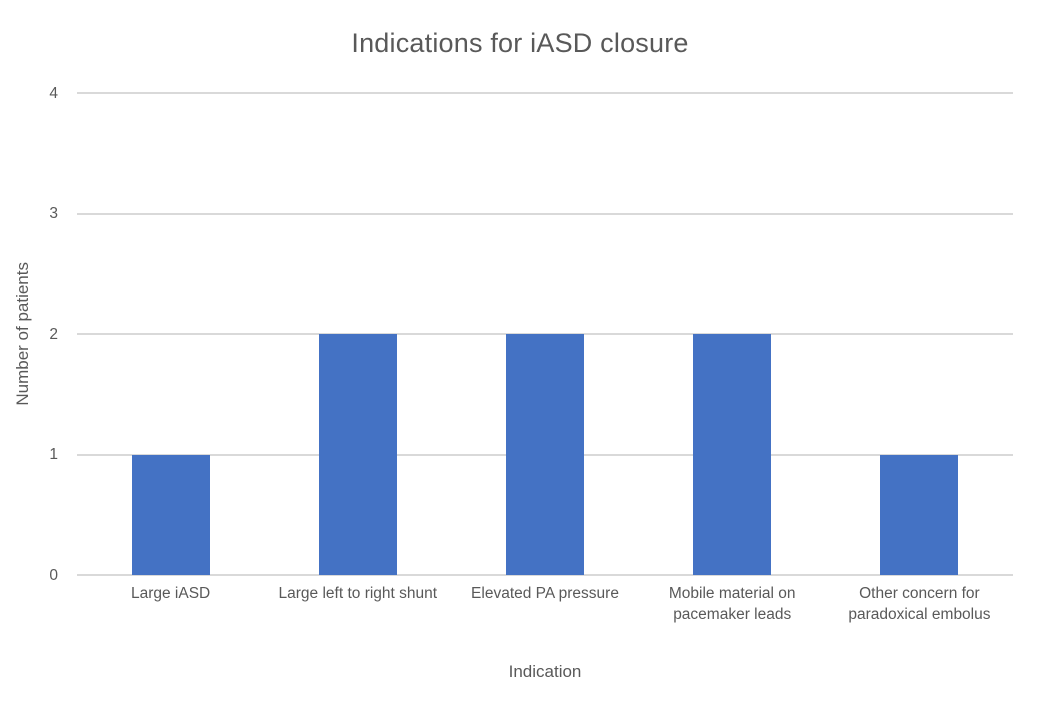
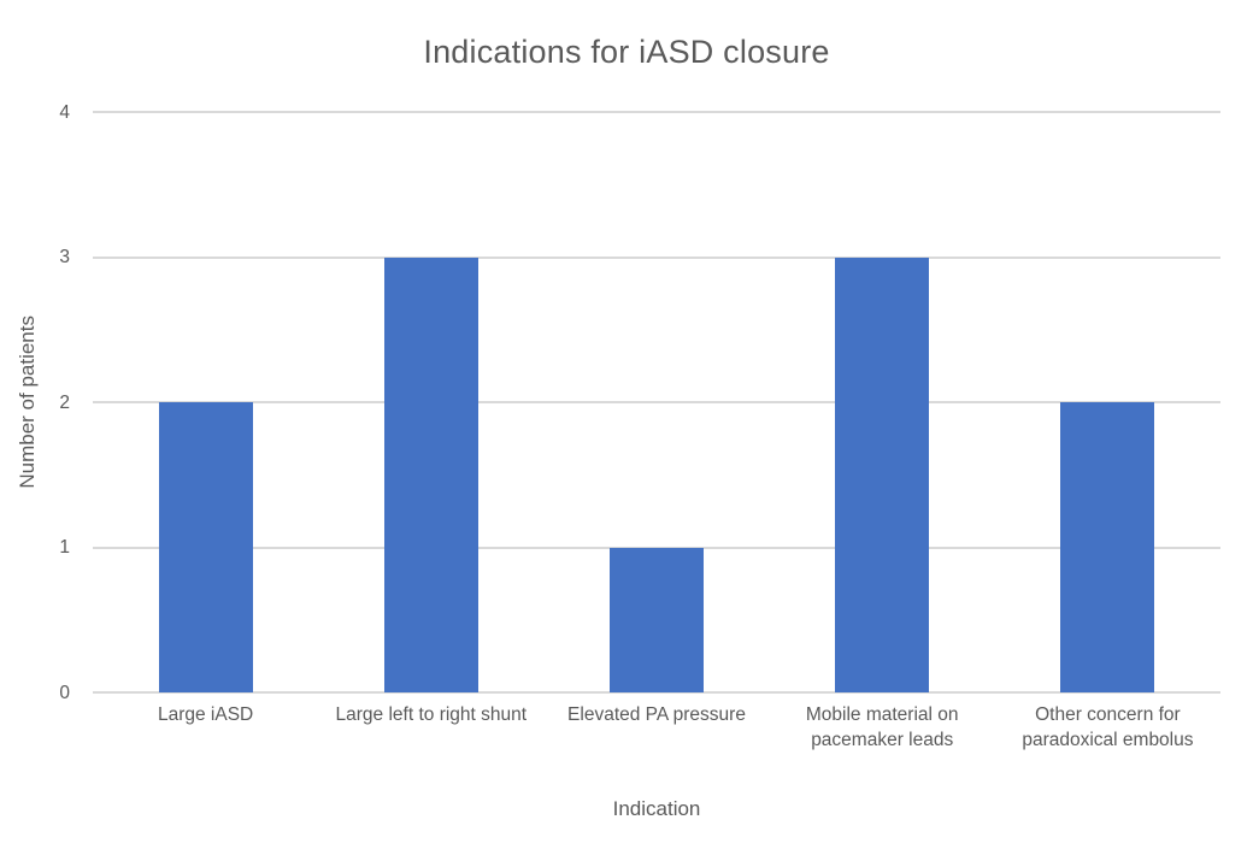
Large iASD: 1 -> 2
Large left to right shunt: 2 -> 3
Elevated PA pressure: 2 -> 1
Mobile material on pacemaker leads: 2 -> 3
Other concern for paradoxical embolus: 1 -> 2
